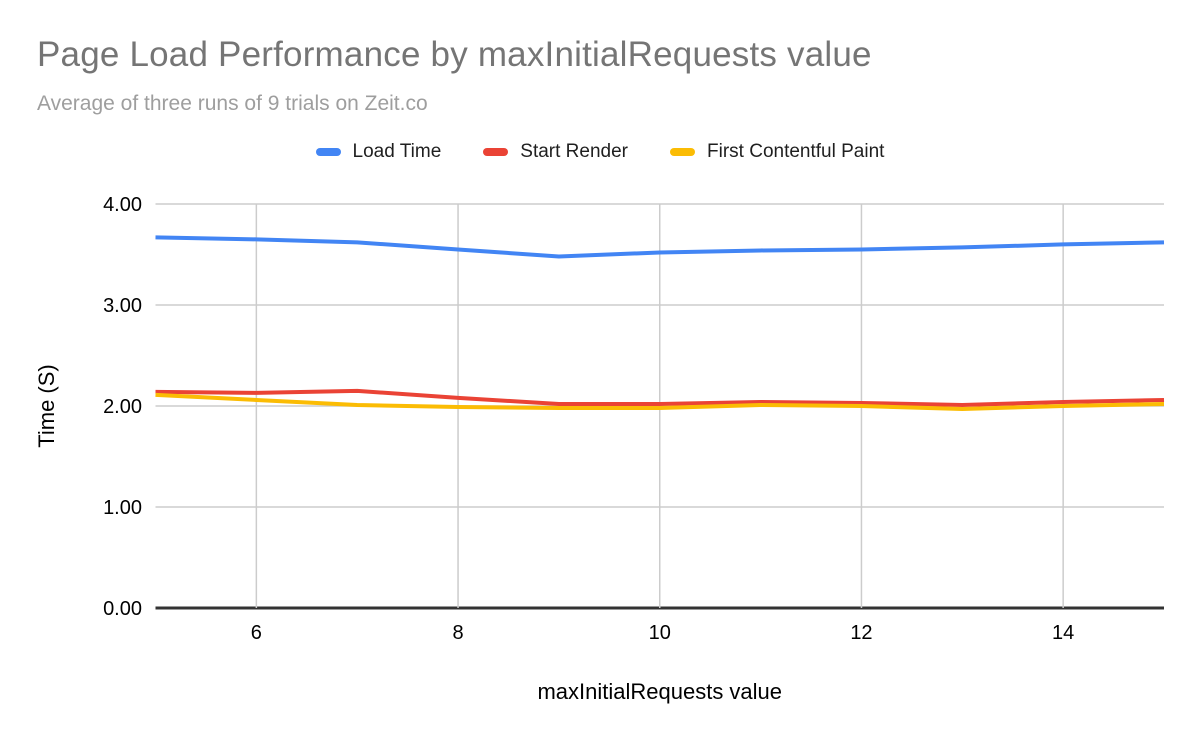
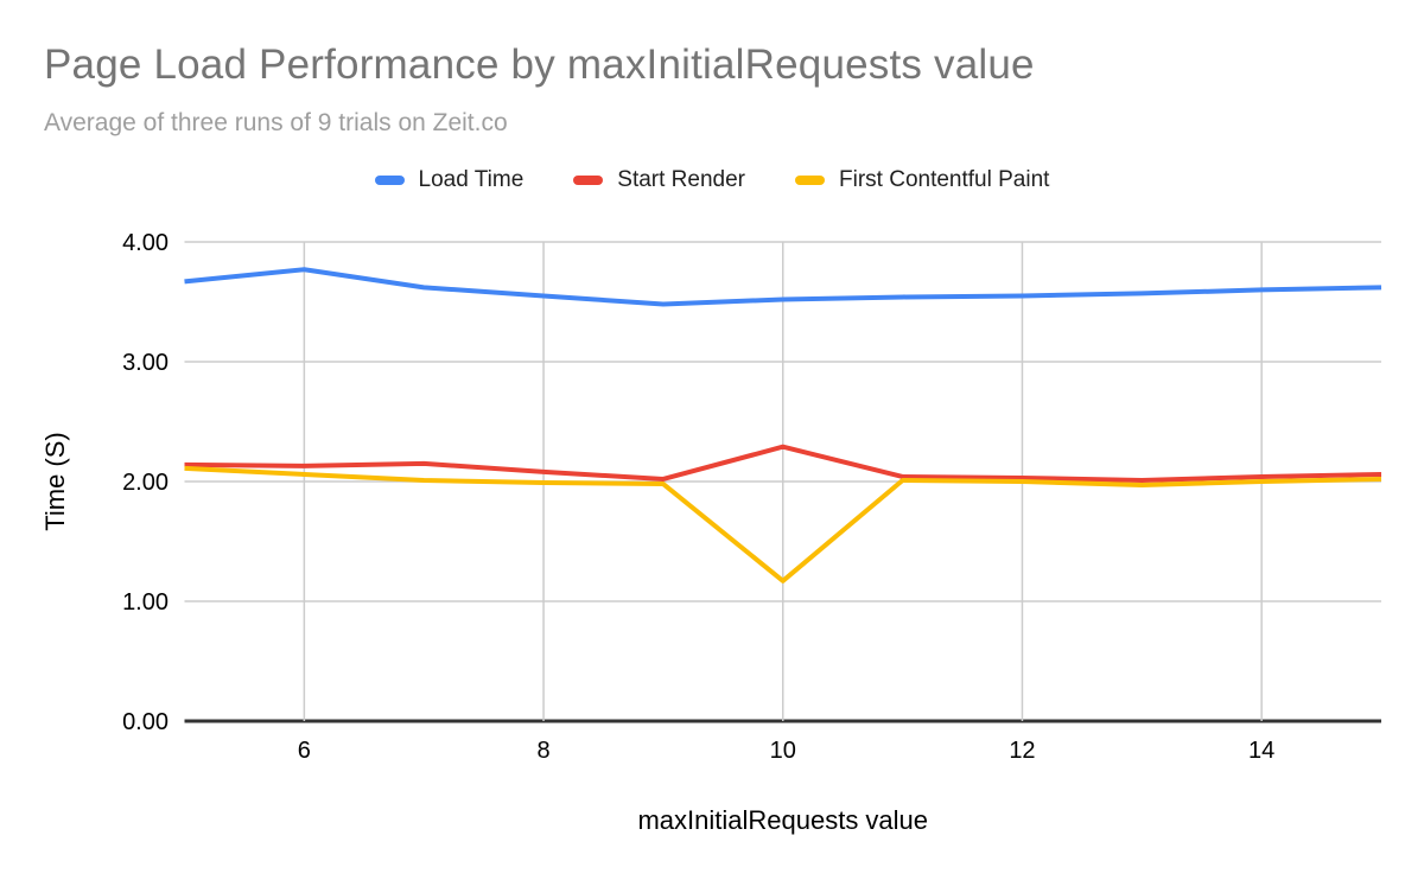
Load Time/6: 3.65 -> 3.77
Start Render/10: 2.02 -> 2.29
First Contentful Paint/10: 1.98 -> 1.17
